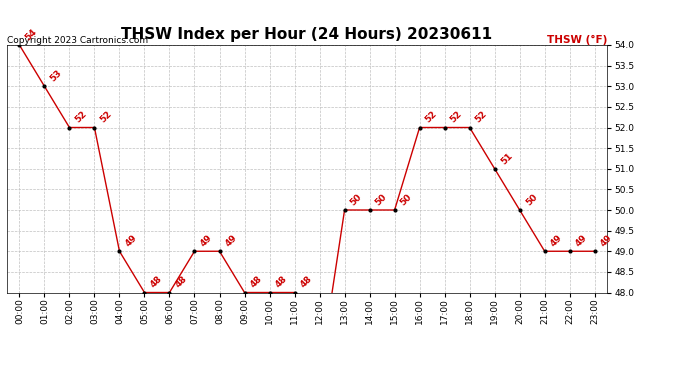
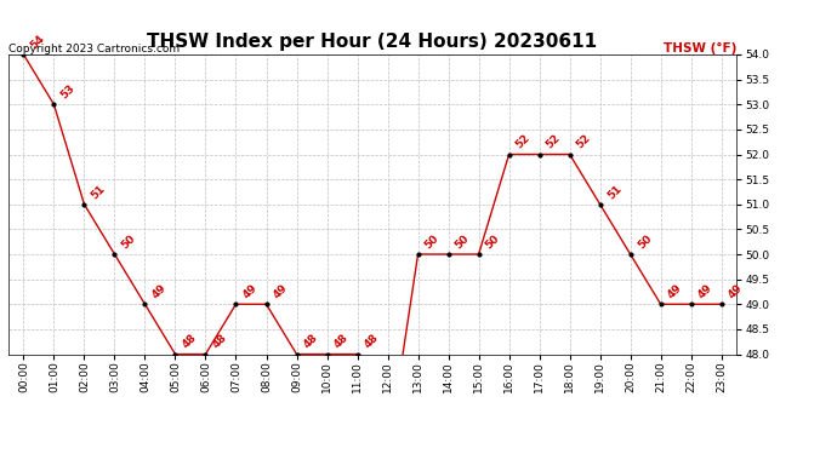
02:00: 52 -> 51
03:00: 52 -> 50
